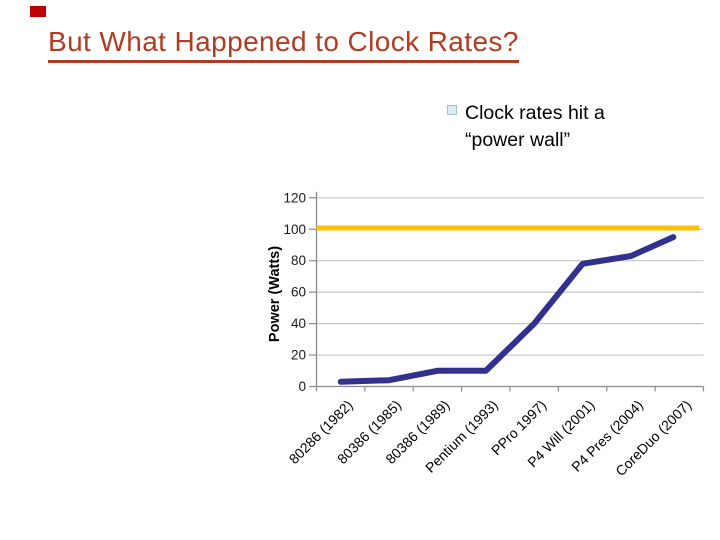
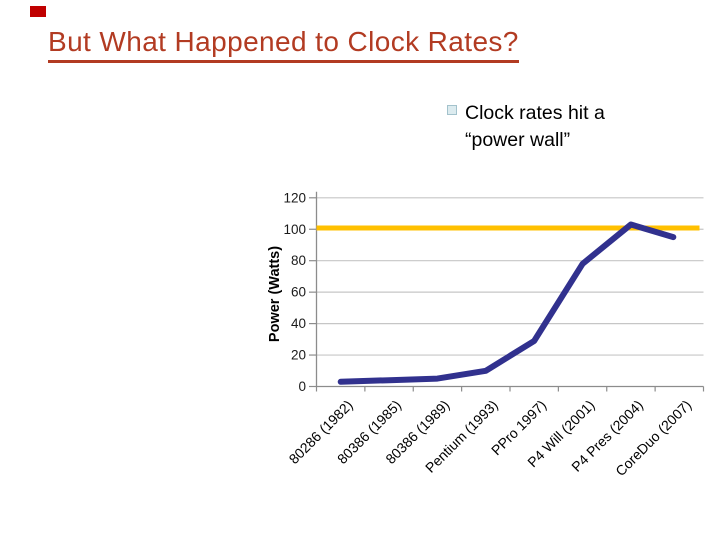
80386 (1989): 10 -> 5
PPro 1997): 40 -> 29
P4 Pres (2004): 83 -> 103
